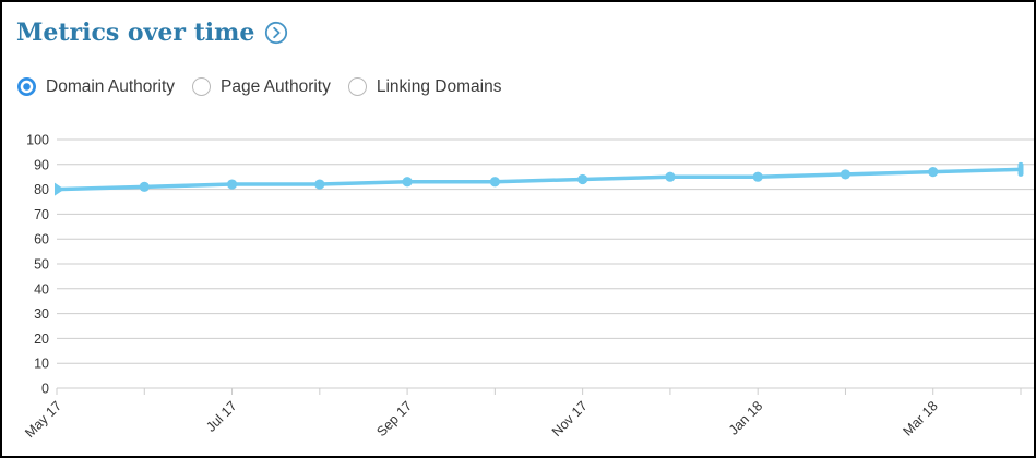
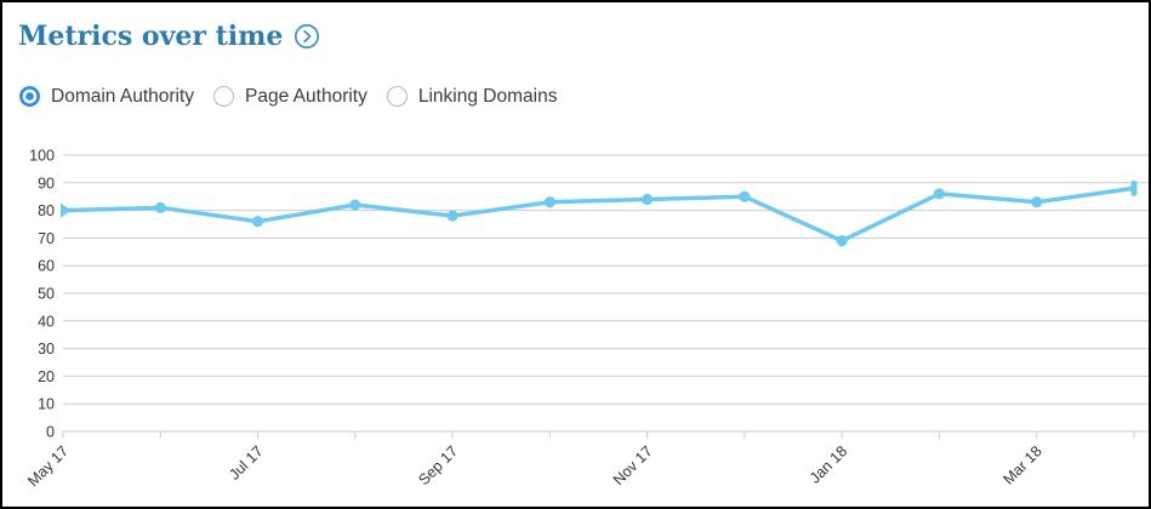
Jul 17: 82 -> 76
Sep 17: 83 -> 78
Jan 18: 85 -> 69
Mar 18: 87 -> 83
